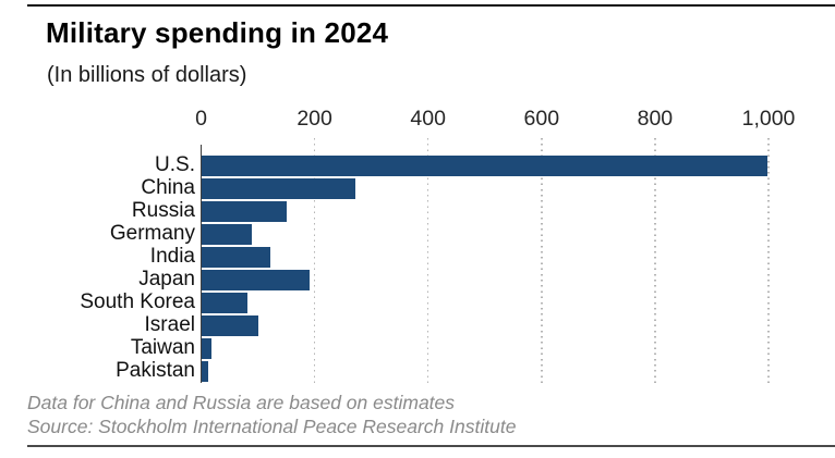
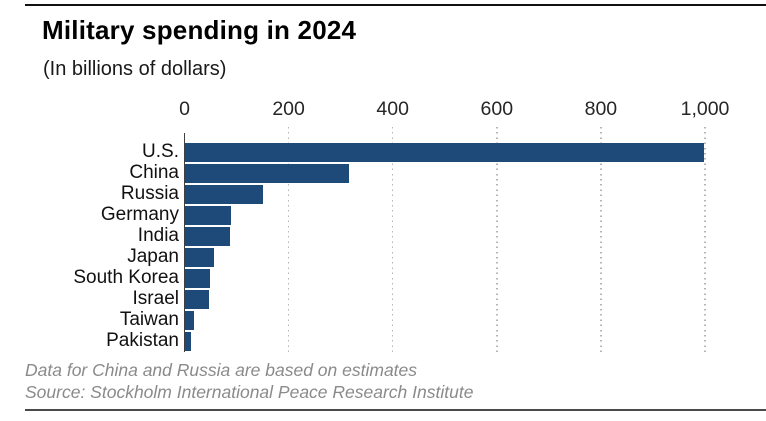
China: 270 -> 310
India: 120 -> 90
Japan: 190 -> 60
South Korea: 80 -> 50
Israel: 100 -> 50
